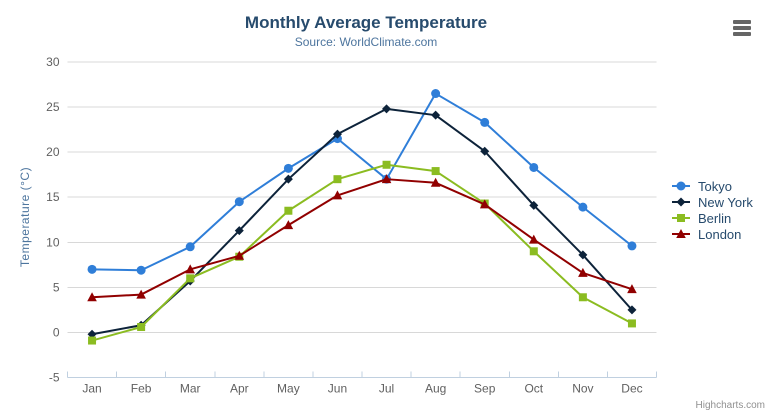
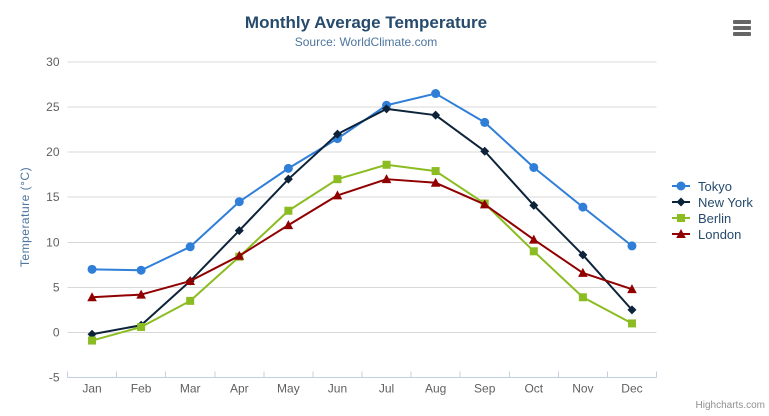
Berlin/Mar: 6 -> 4
London/Mar: 7 -> 6
Tokyo/Jul: 17 -> 25
